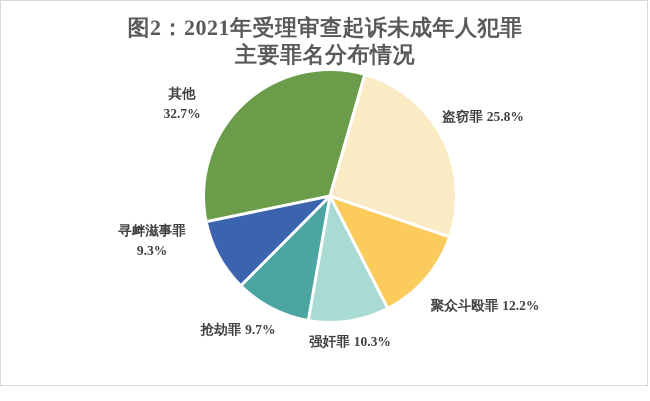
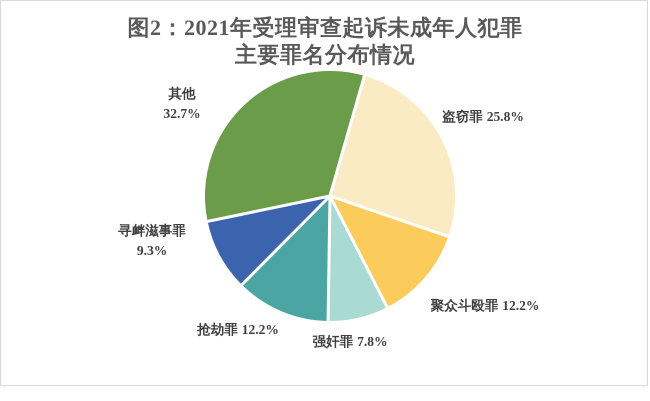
强奸罪: 10.3% -> 7.8%
抢劫罪: 9.7% -> 12.2%
